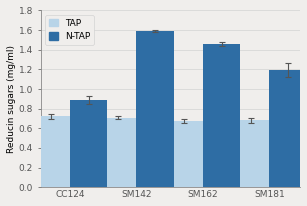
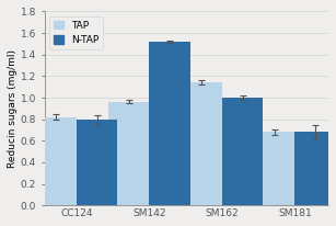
TAP/CC124: 0.72 -> 0.82
N-TAP/CC124: 0.89 -> 0.80
TAP/SM142: 0.71 -> 0.96
N-TAP/SM142: 1.59 -> 1.52
TAP/SM162: 0.67 -> 1.14
N-TAP/SM162: 1.46 -> 1.00
N-TAP/SM181: 1.19 -> 0.68
